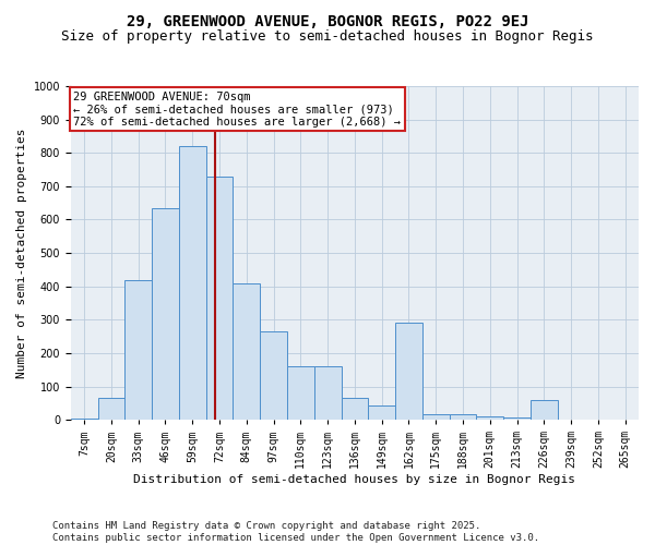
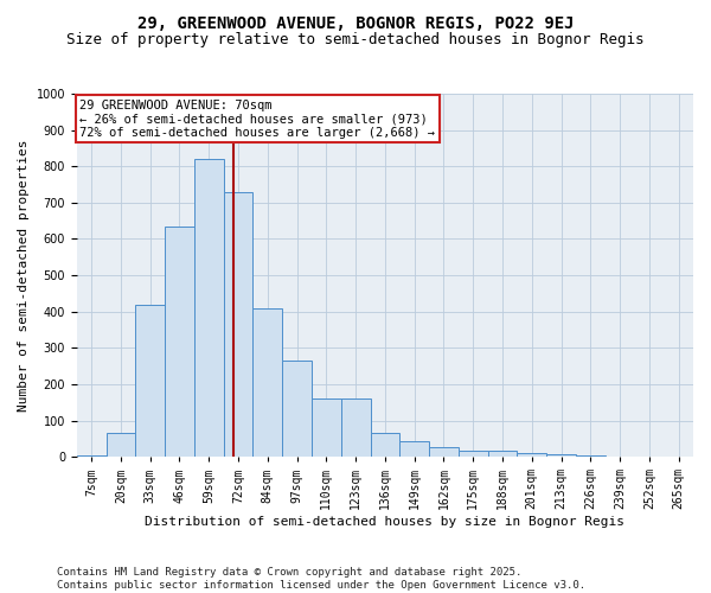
162sqm: 290 -> 28
226sqm: 60 -> 3
